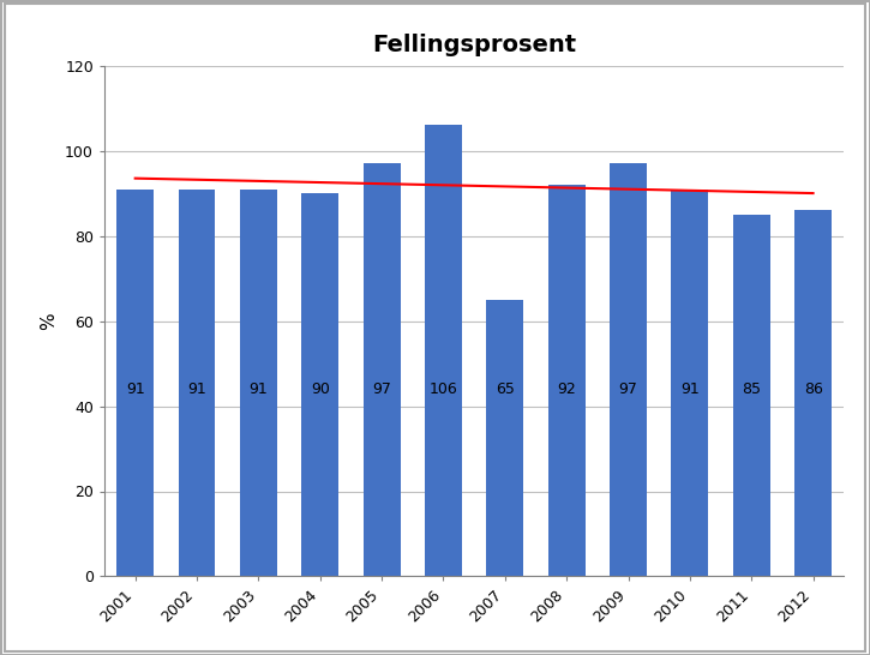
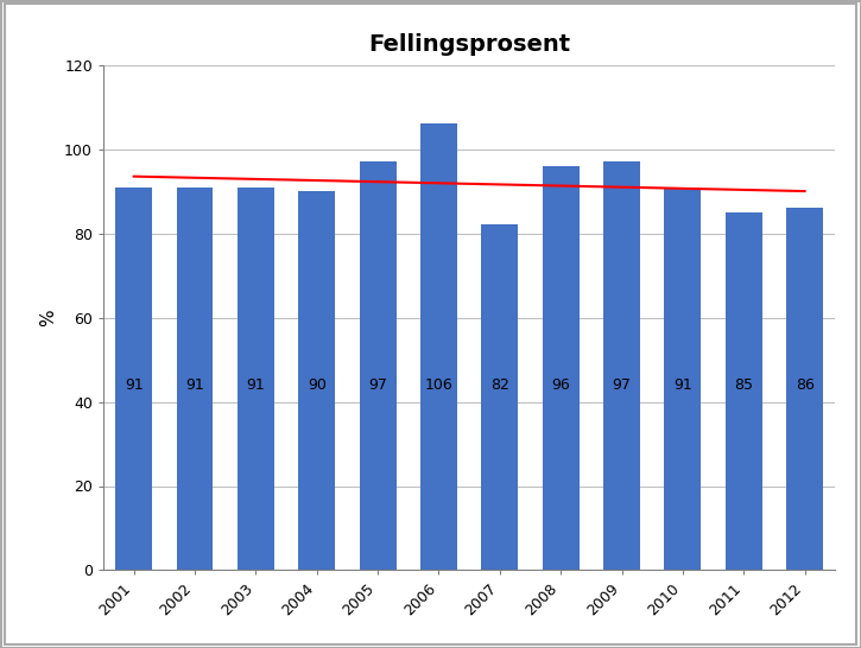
2007: 65 -> 82
2008: 92 -> 96
